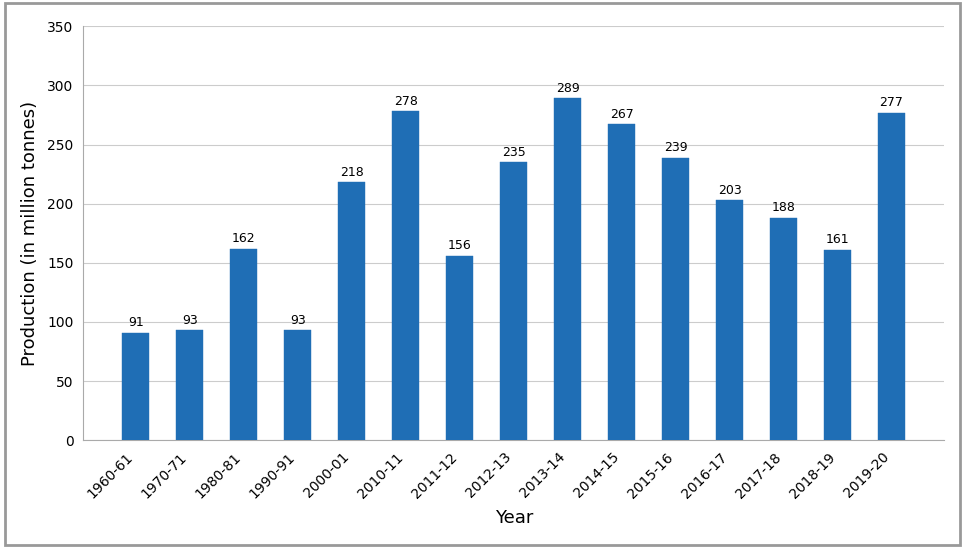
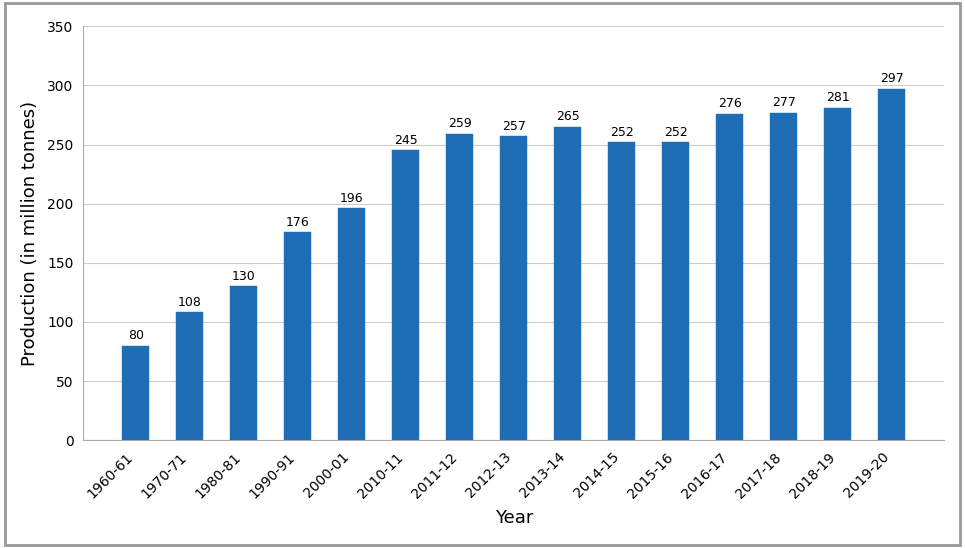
1960-61: 91 -> 80
1970-71: 93 -> 108
1980-81: 162 -> 130
1990-91: 93 -> 176
2000-01: 218 -> 196
2010-11: 278 -> 245
2011-12: 156 -> 259
2012-13: 235 -> 257
2013-14: 289 -> 265
2014-15: 267 -> 252
2015-16: 239 -> 252
2016-17: 203 -> 276
2017-18: 188 -> 277
2018-19: 161 -> 281
2019-20: 277 -> 297
